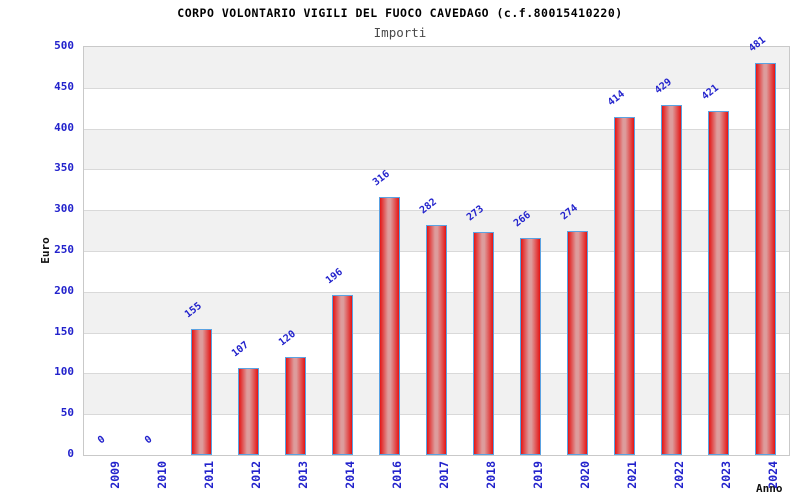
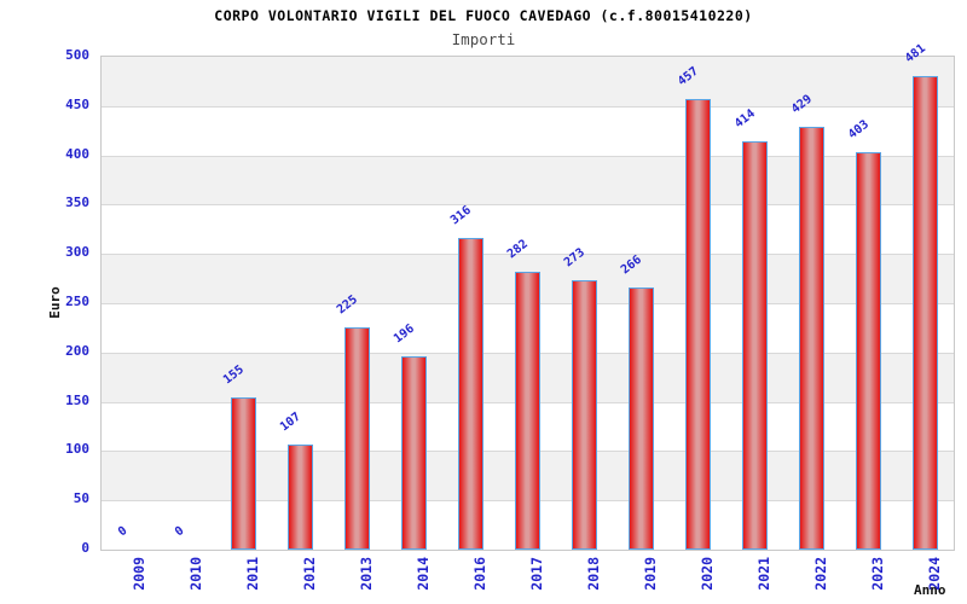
2013: 120 -> 225
2020: 274 -> 457
2023: 421 -> 403
